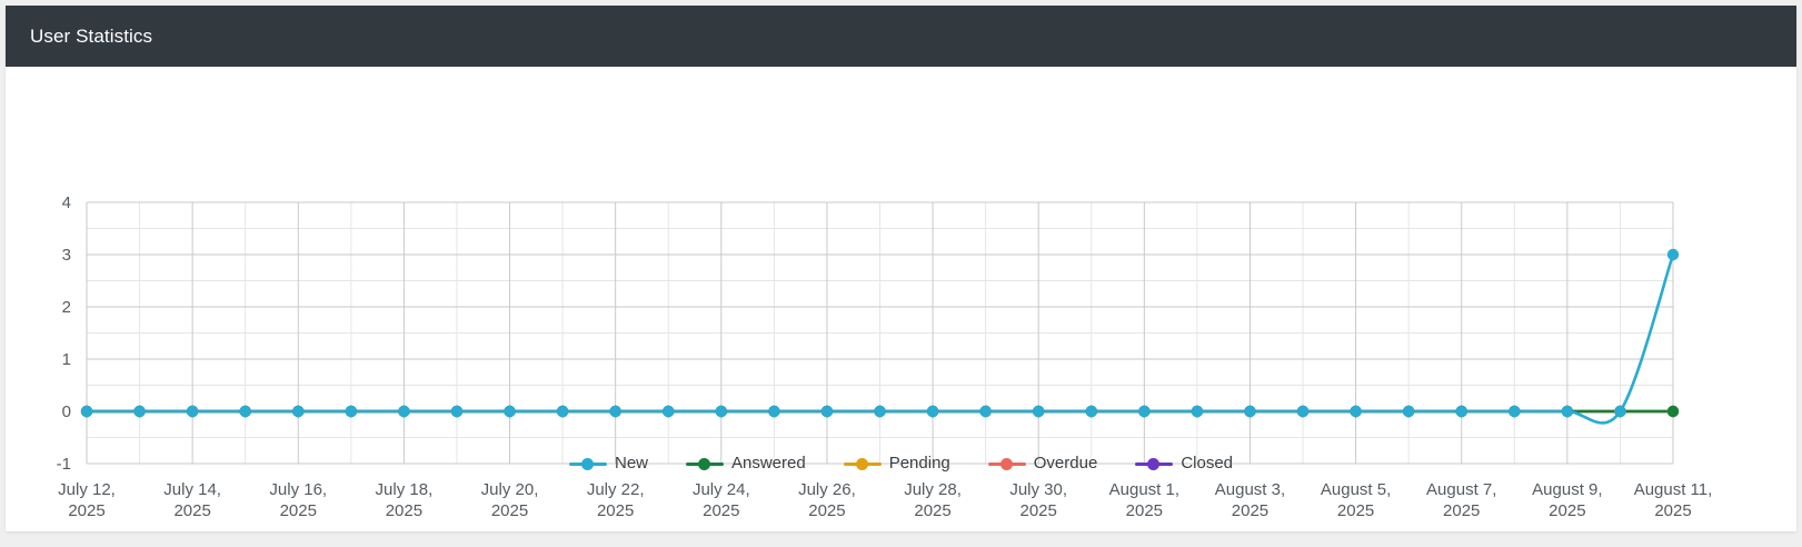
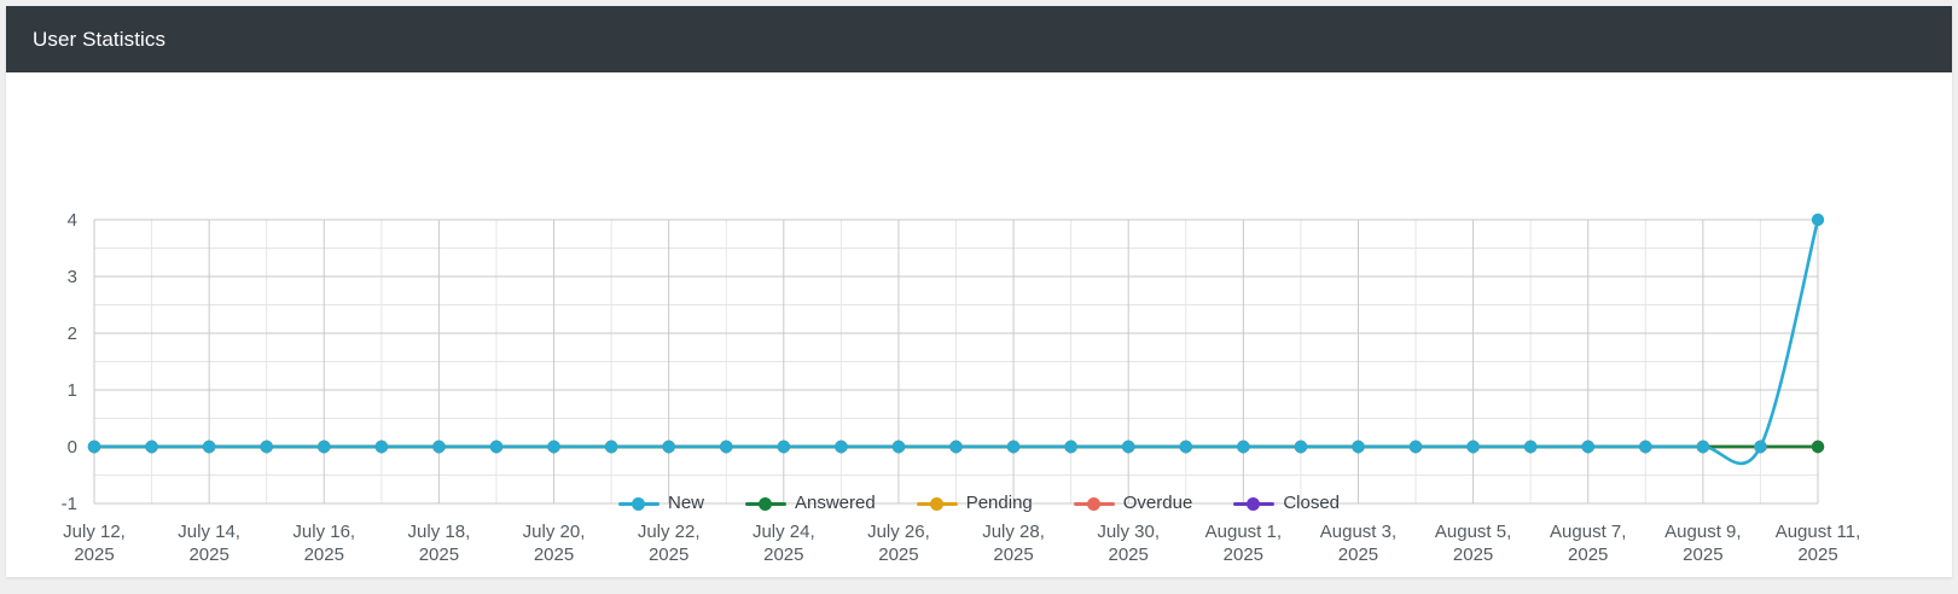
New/August 11, 2025: 3 -> 4
